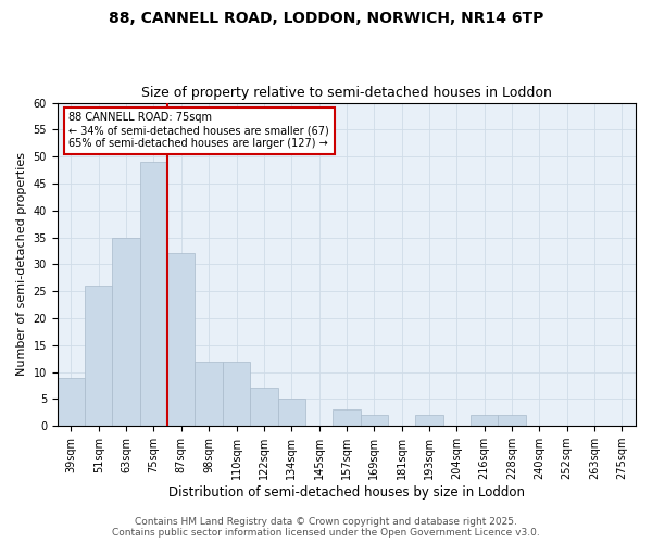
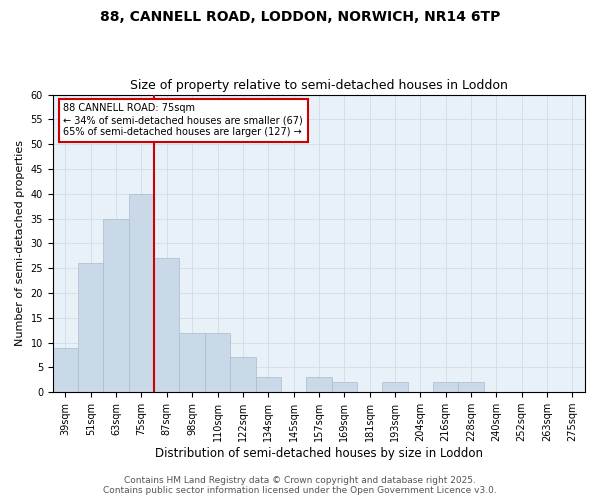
75sqm: 49 -> 40
87sqm: 32 -> 27
134sqm: 5 -> 3
